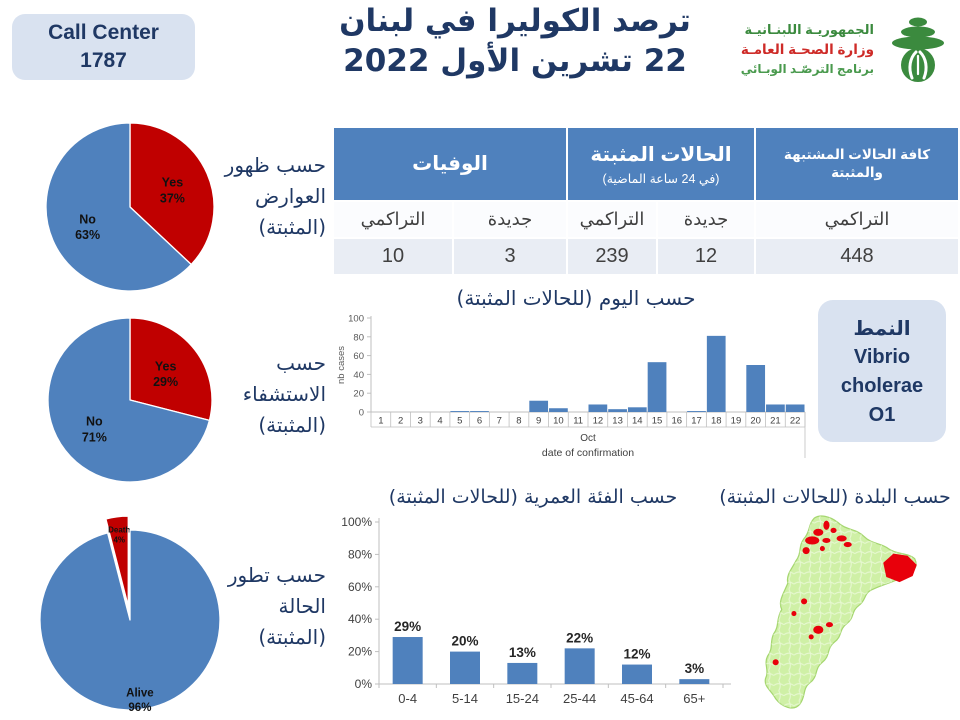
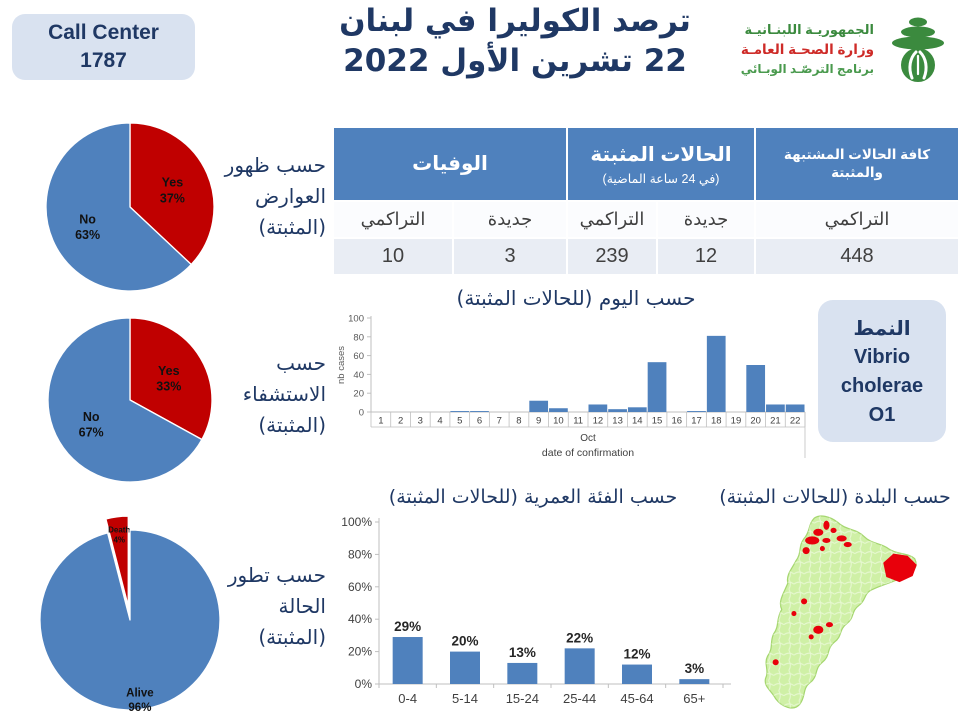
حسب الاستشفاء (المثبتة)/Yes: 29% -> 33%
حسب الاستشفاء (المثبتة)/No: 71% -> 67%
